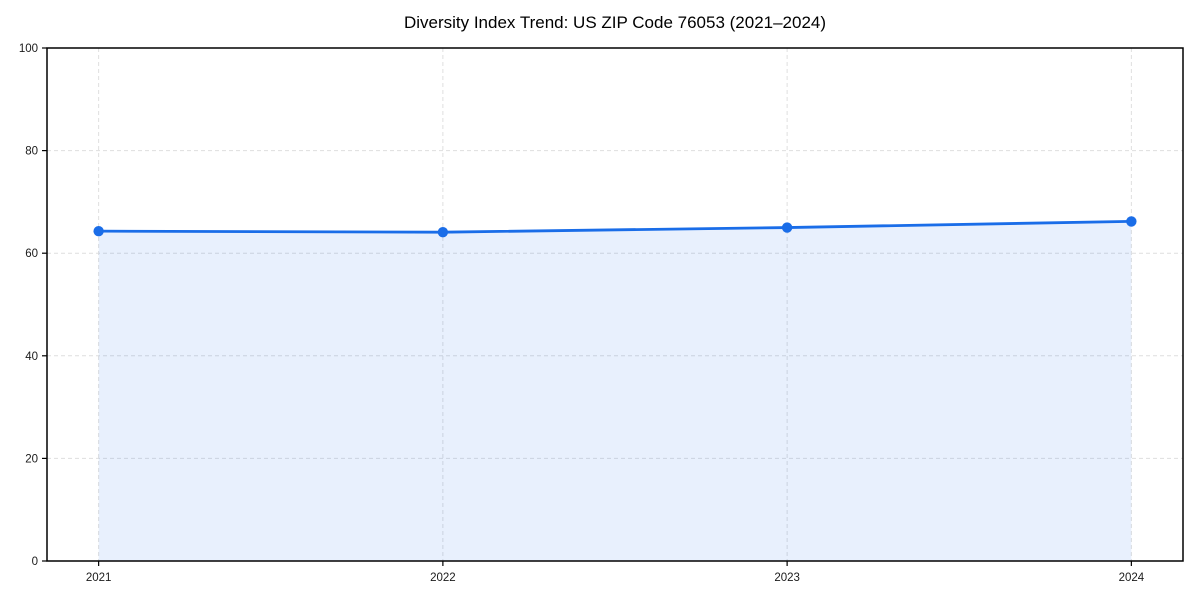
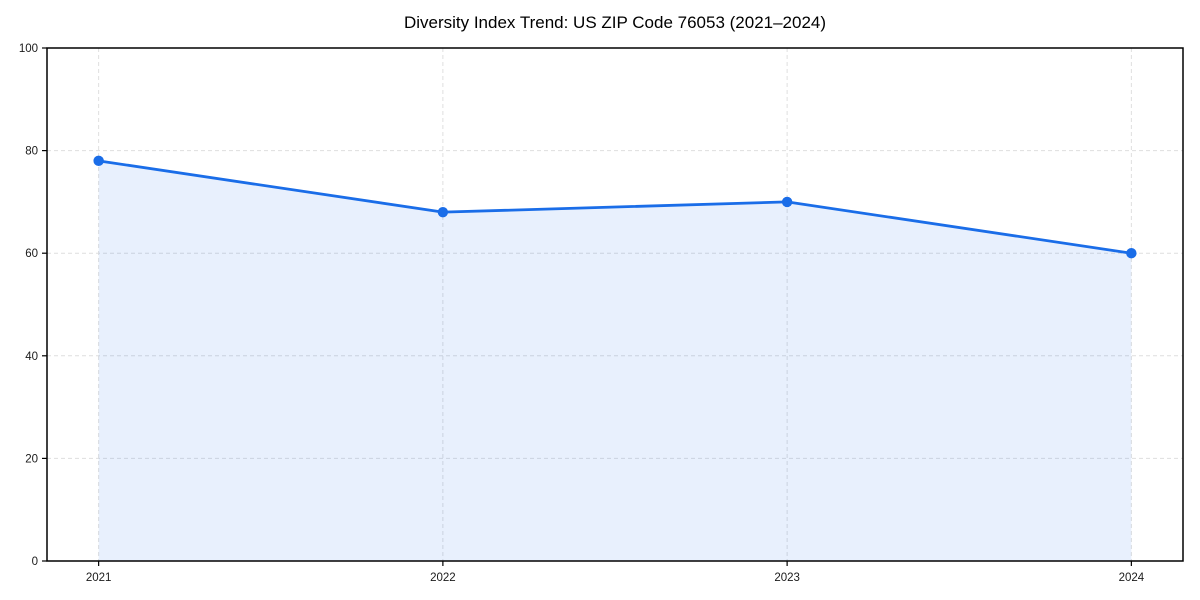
2021: 64 -> 78
2022: 64 -> 68
2023: 65 -> 70
2024: 66 -> 60
